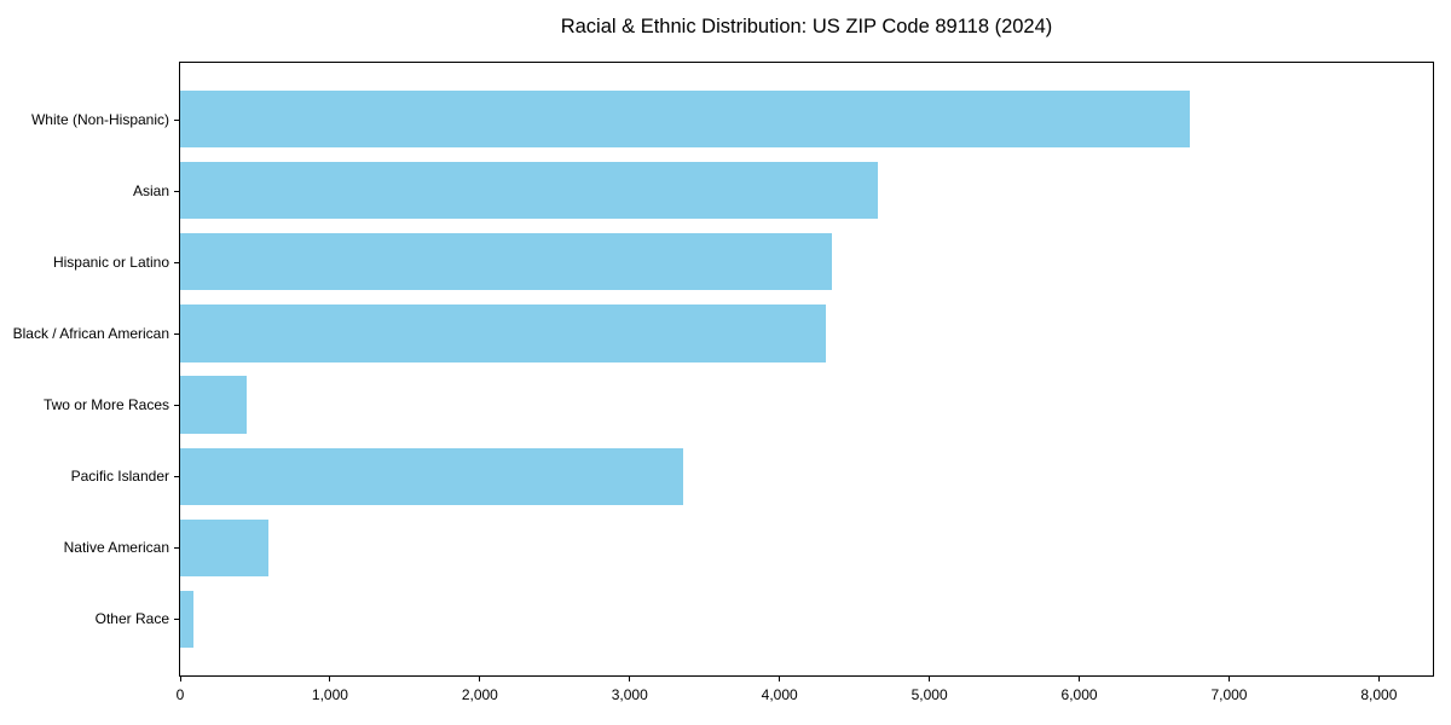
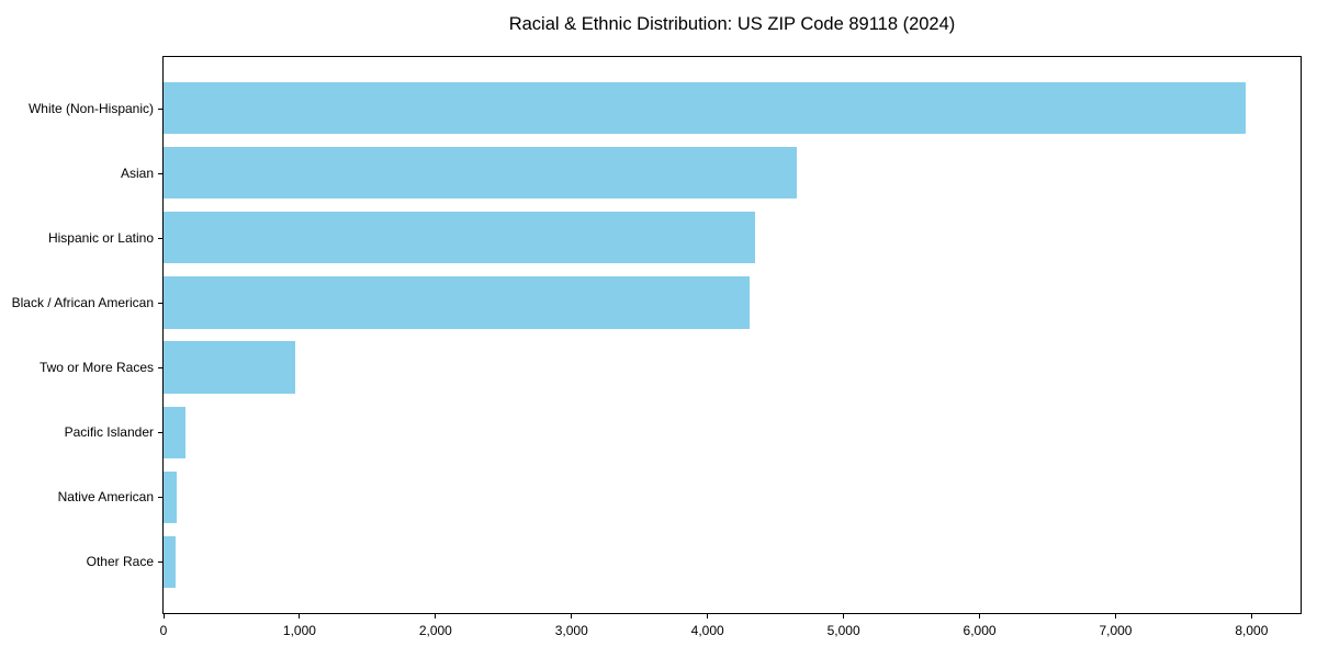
White (Non-Hispanic): 6740 -> 7960
Two or More Races: 440 -> 970
Pacific Islander: 3360 -> 160
Native American: 590 -> 100
